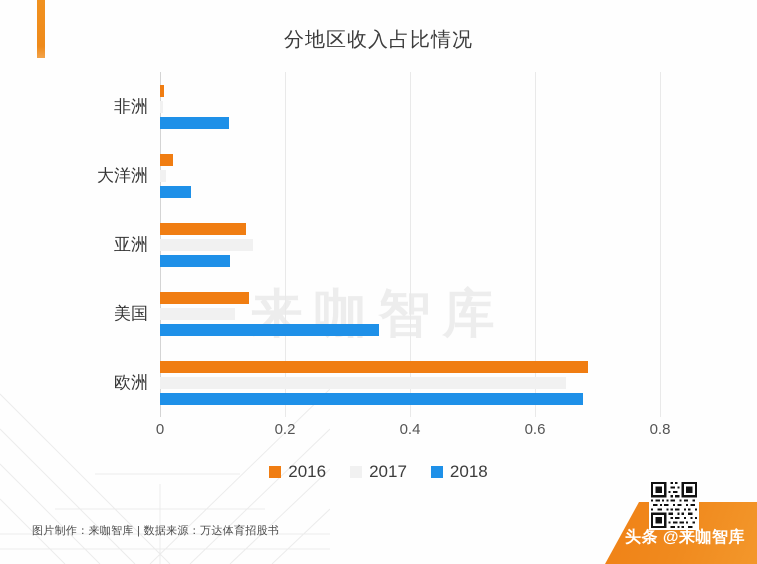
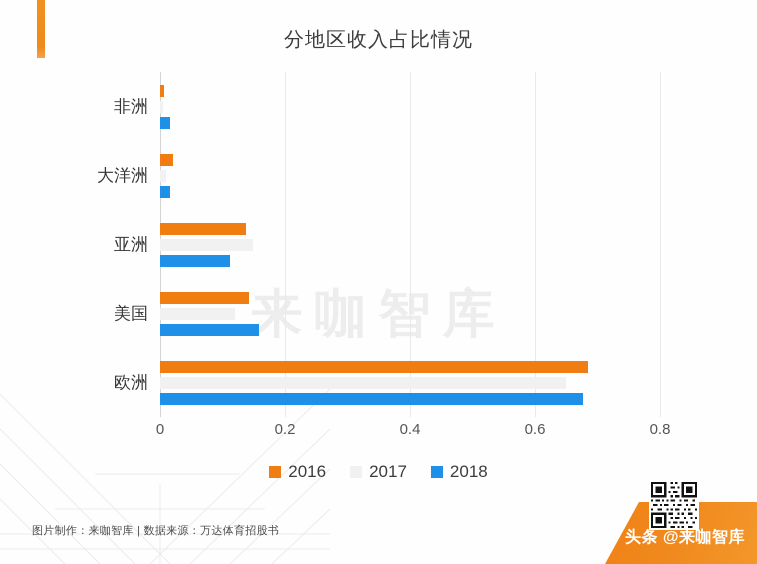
2018/非洲: 0.11 -> 0.02
2018/大洋洲: 0.05 -> 0.02
2018/美国: 0.35 -> 0.16
